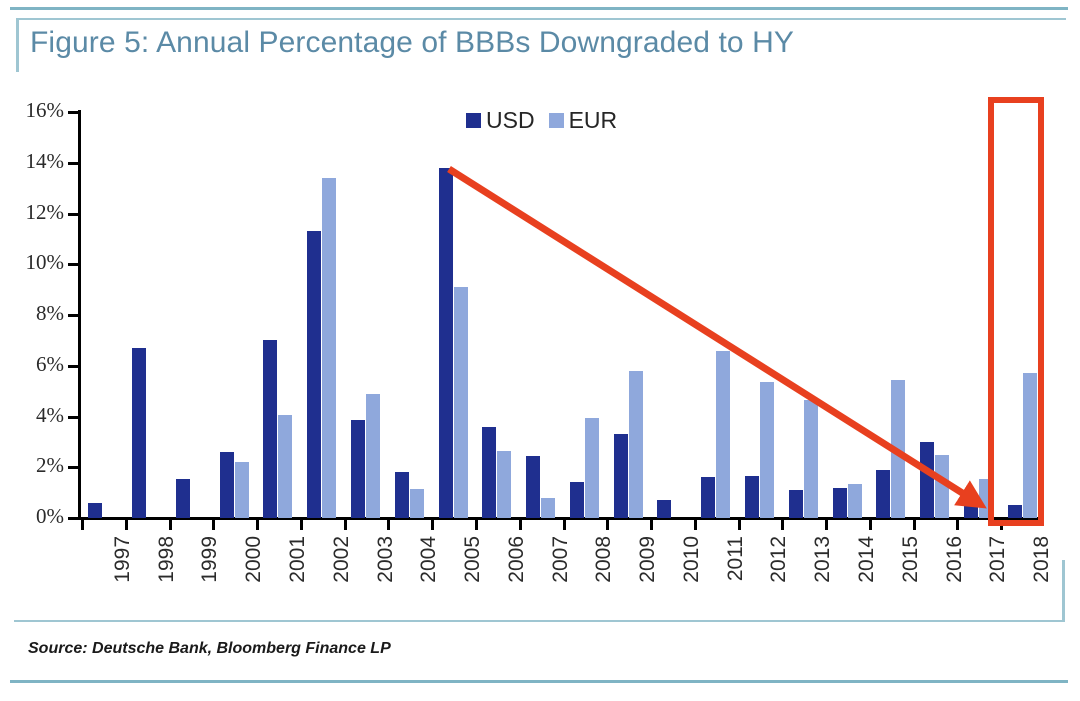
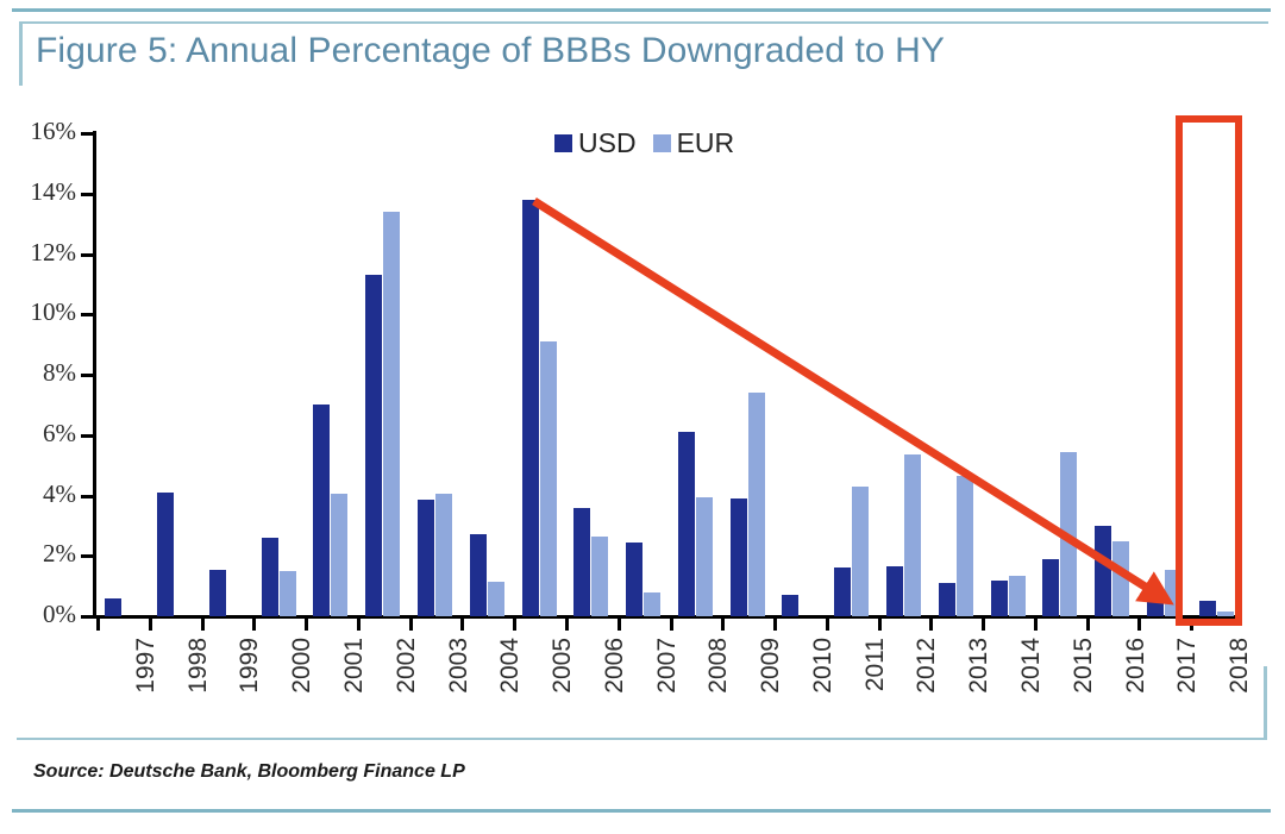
USD/1998: 6.7% -> 4.1%
EUR/2000: 2.2% -> 1.5%
EUR/2003: 4.9% -> 4.0%
USD/2004: 1.8% -> 2.7%
USD/2008: 1.4% -> 6.1%
USD/2009: 3.3% -> 3.9%
EUR/2009: 5.8% -> 7.4%
EUR/2011: 6.6% -> 4.3%
EUR/2018: 5.7% -> 0.1%
